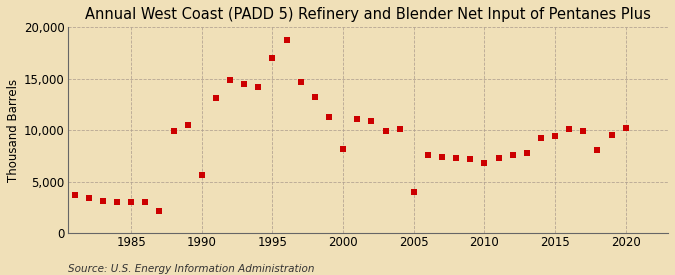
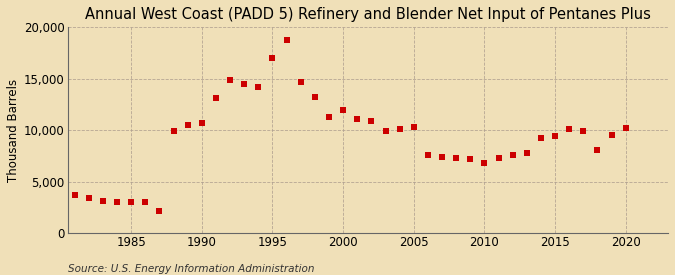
1990: 5,600 -> 10,700
2000: 8,200 -> 12,000
2005: 4,000 -> 10,300
